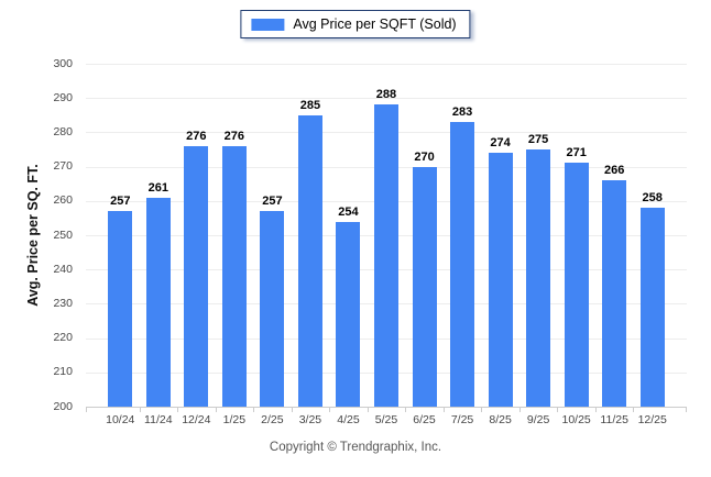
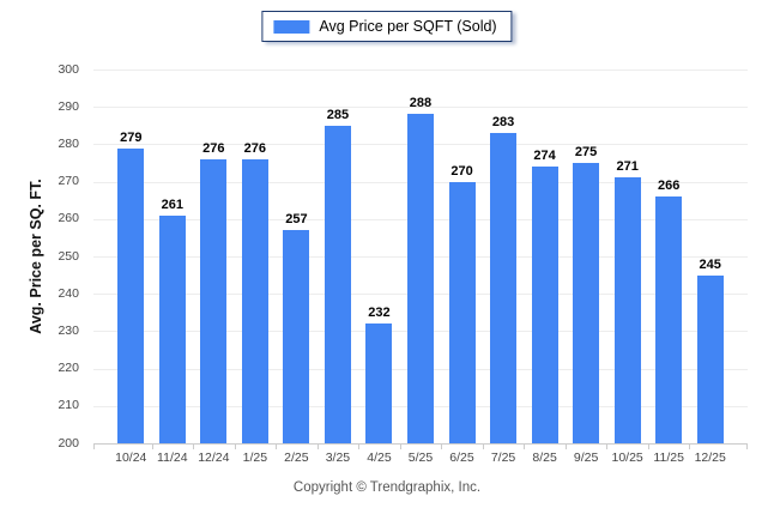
10/24: 257 -> 279
4/25: 254 -> 232
12/25: 258 -> 245
